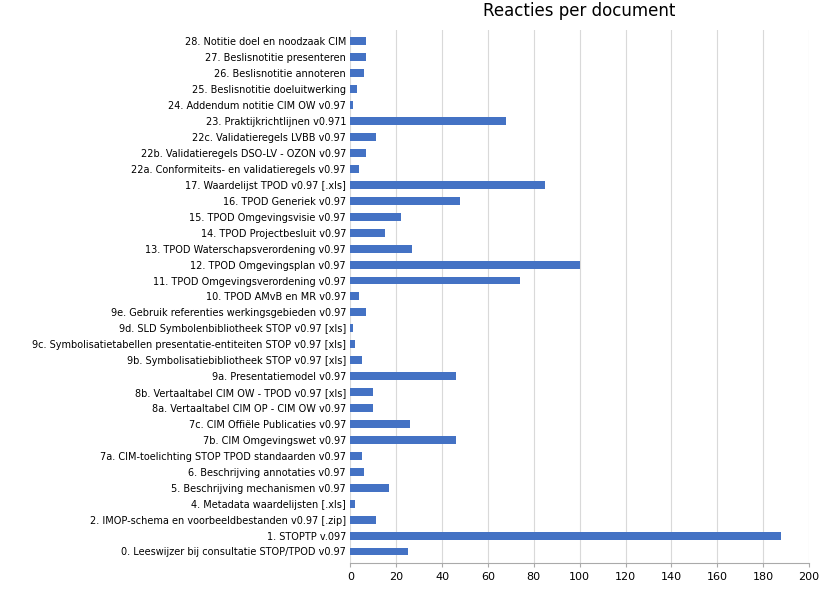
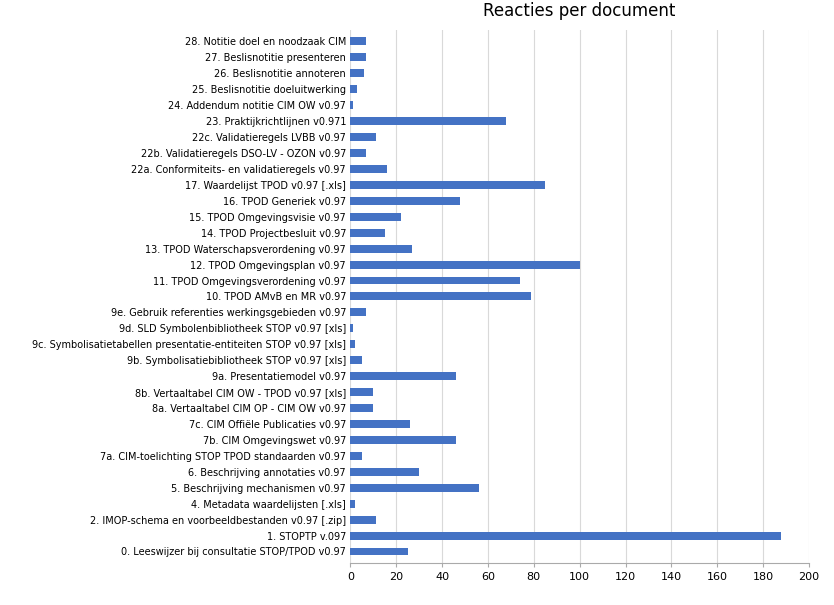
22a. Conformiteits- en validatieregels v0.97: 4 -> 16
10. TPOD AMvB en MR v0.97: 4 -> 79
6. Beschrijving annotaties v0.97: 6 -> 30
5. Beschrijving mechanismen v0.97: 17 -> 56
